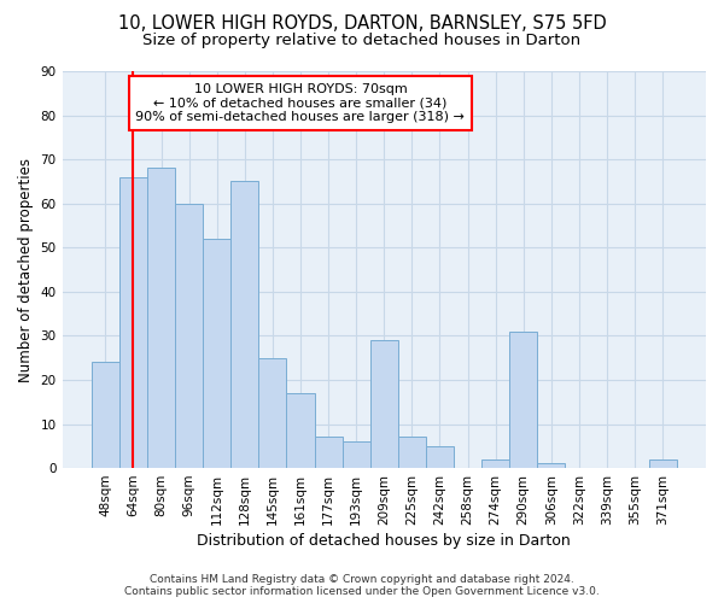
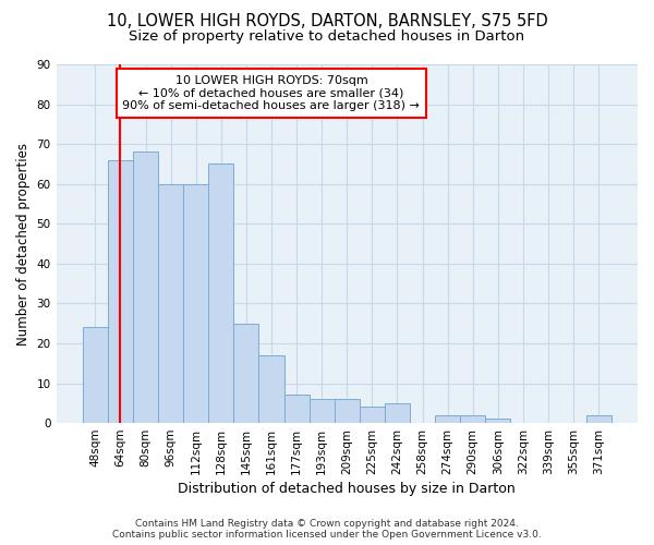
112sqm: 52 -> 60
209sqm: 29 -> 6
225sqm: 7 -> 4
290sqm: 31 -> 2
